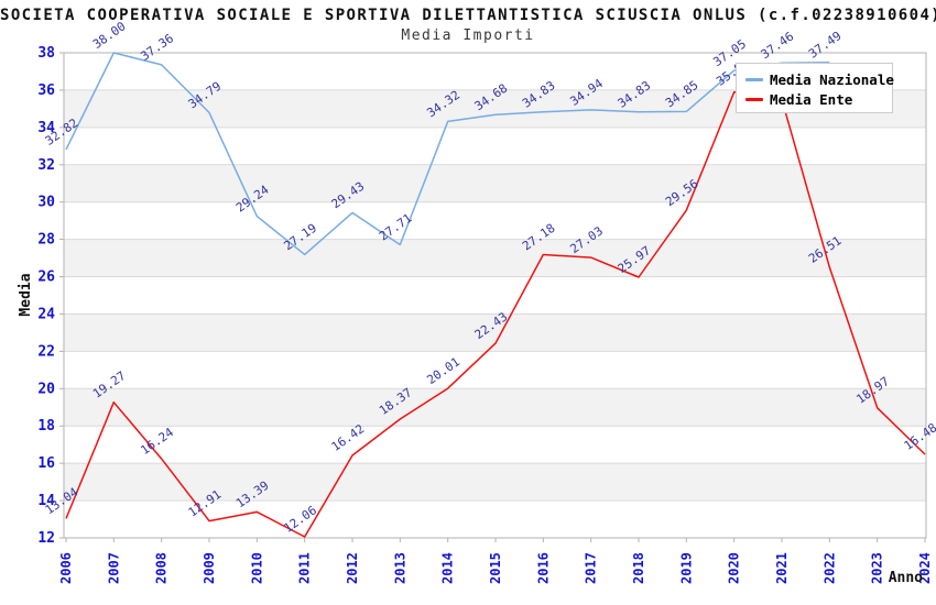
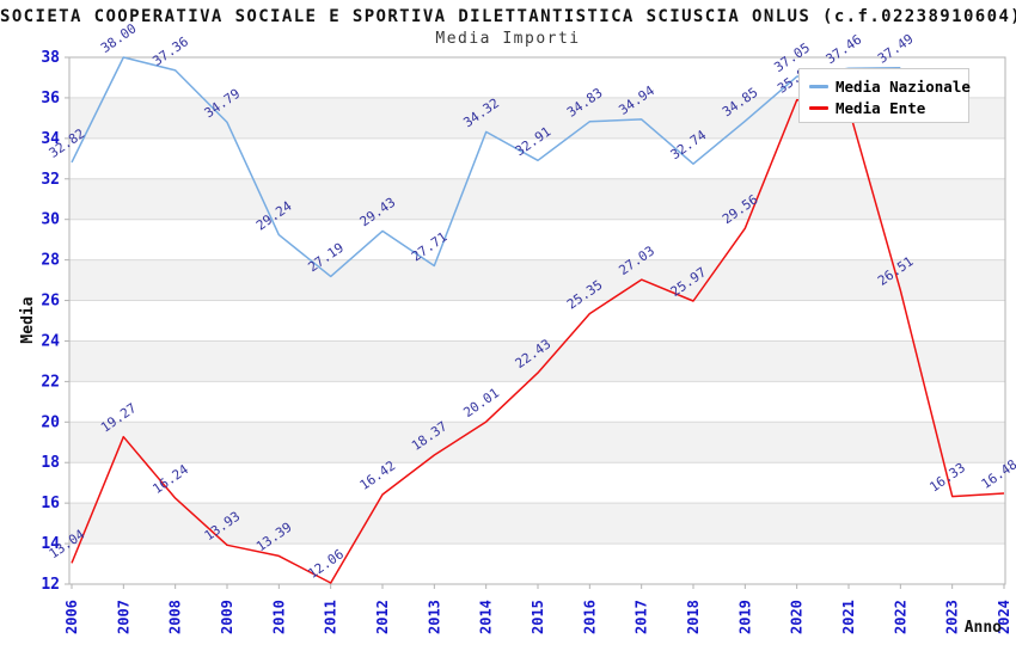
Media Ente/2009: 12.91 -> 13.93
Media Nazionale/2015: 34.68 -> 32.91
Media Ente/2016: 27.18 -> 25.35
Media Nazionale/2018: 34.83 -> 32.74
Media Ente/2023: 18.97 -> 16.33
